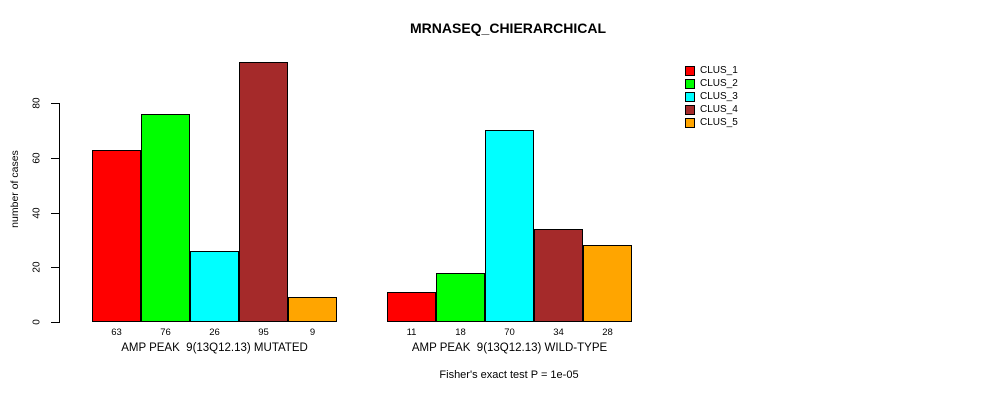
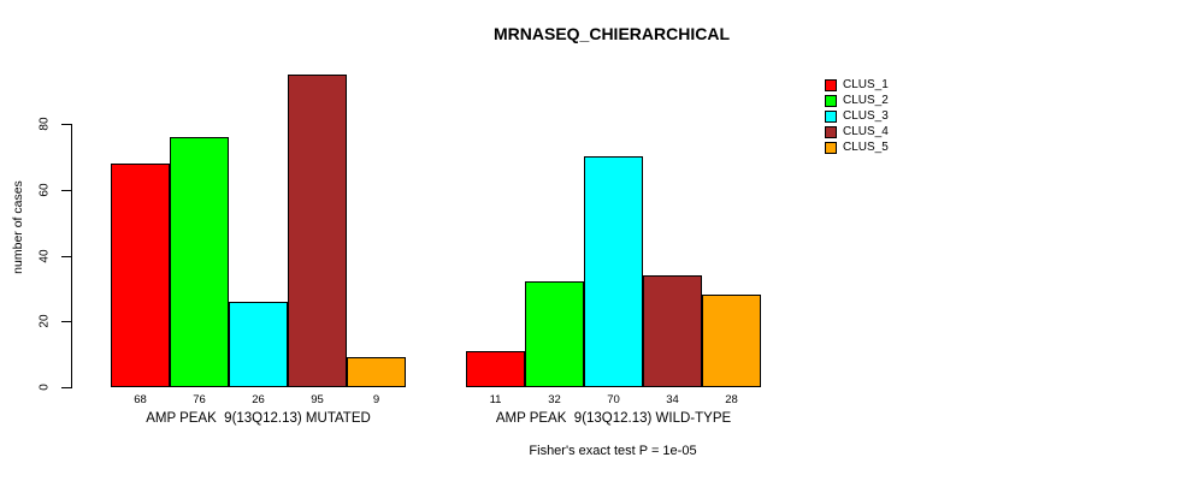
CLUS_1/AMP PEAK 9(13Q12.13) MUTATED: 63 -> 68
CLUS_2/AMP PEAK 9(13Q12.13) WILD-TYPE: 18 -> 32
